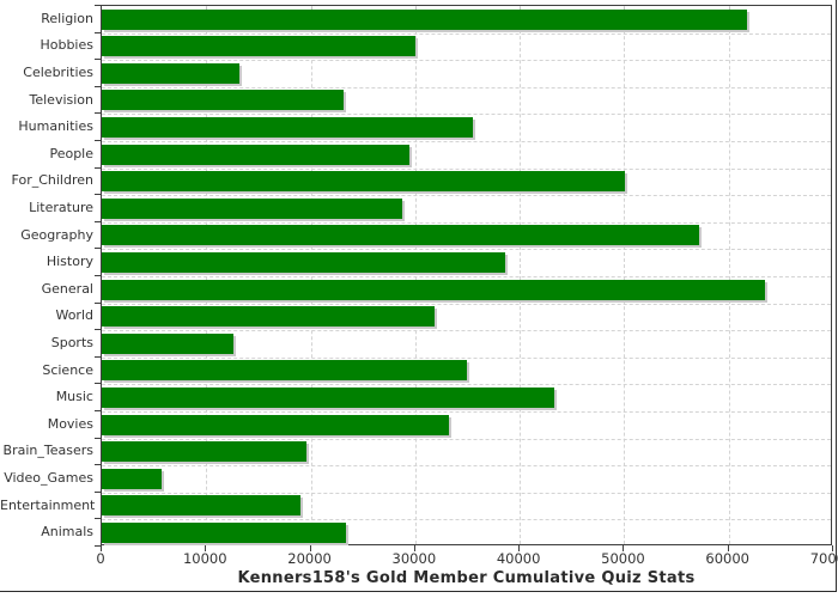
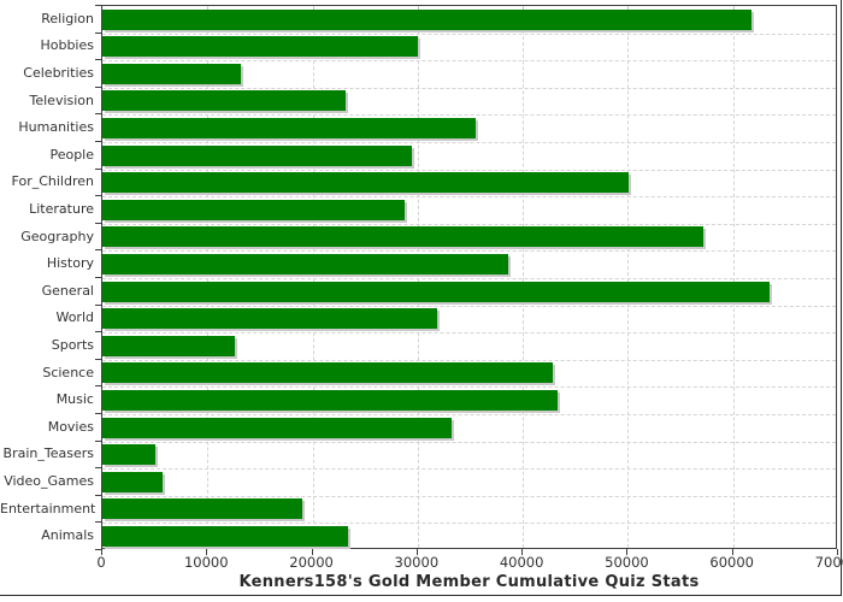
Science: 35000 -> 43000
Brain_Teasers: 20000 -> 5000
